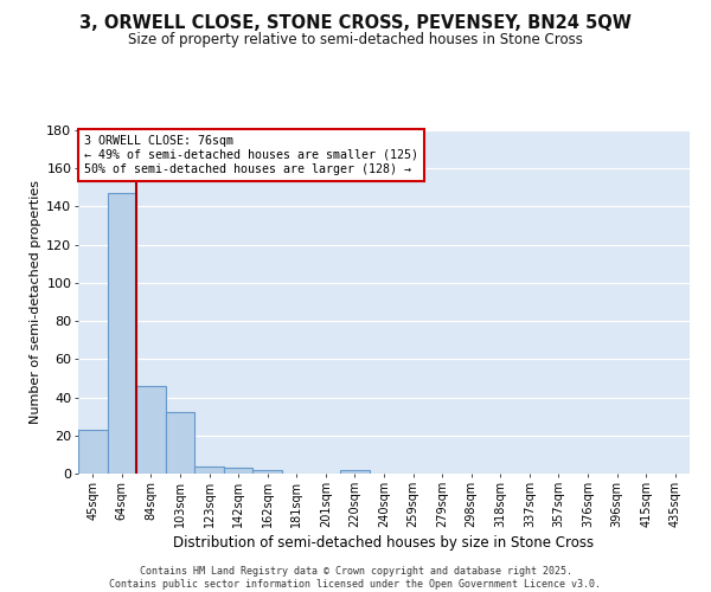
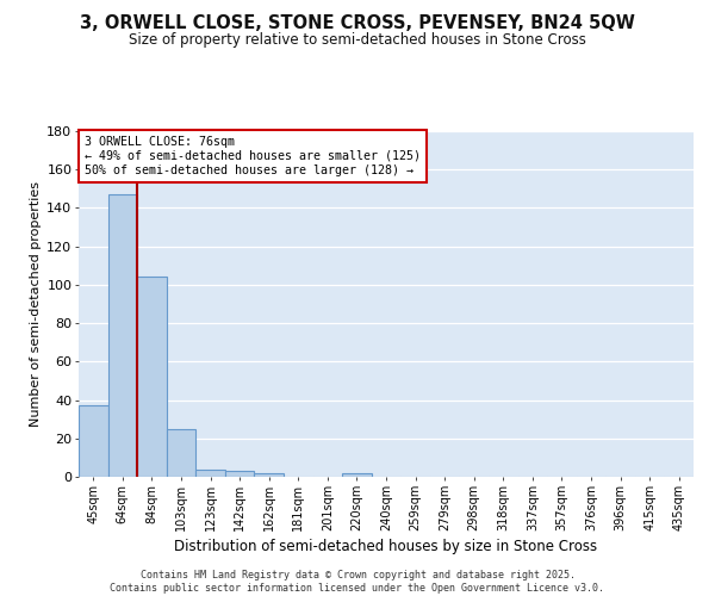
45sqm: 23 -> 37
84sqm: 46 -> 104
103sqm: 32 -> 25
